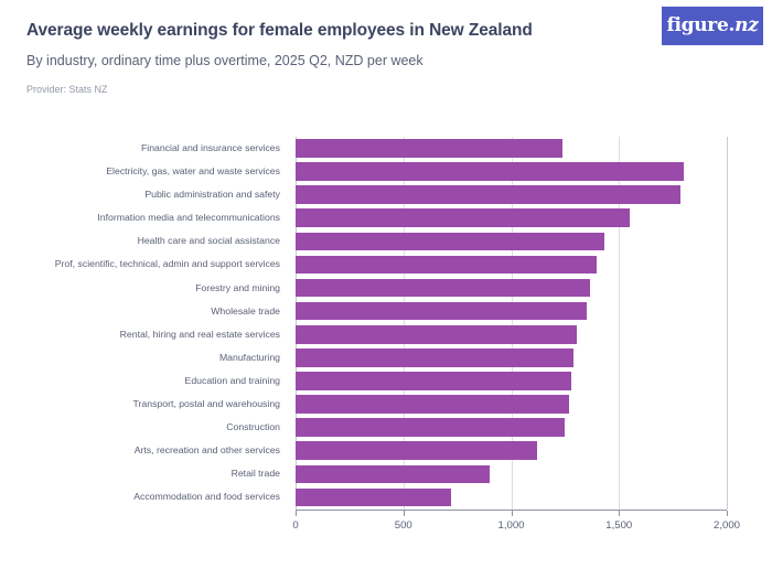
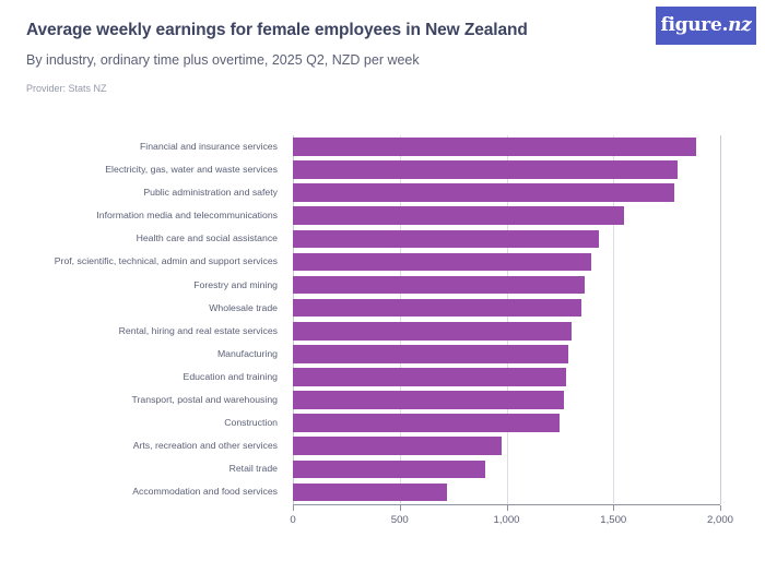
Financial and insurance services: 1240 -> 1890
Arts, recreation and other services: 1120 -> 980
